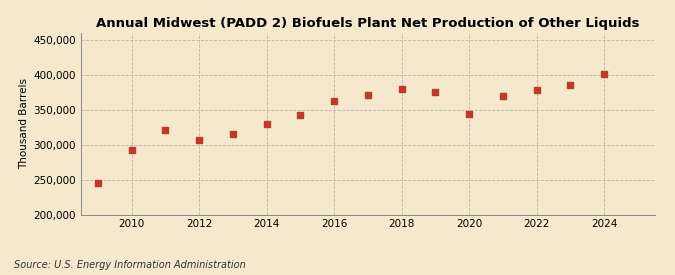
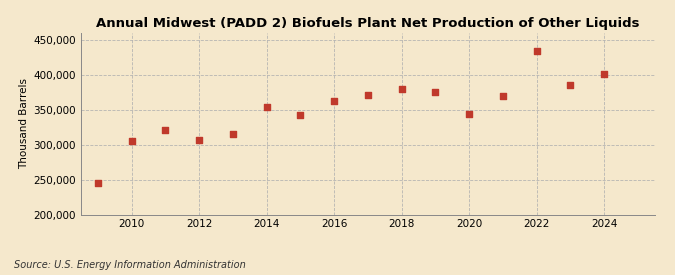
2010: 293,000 -> 306,000
2014: 330,000 -> 354,000
2022: 378,000 -> 434,000
